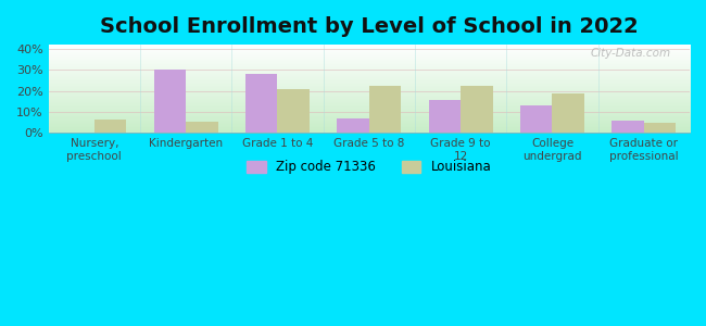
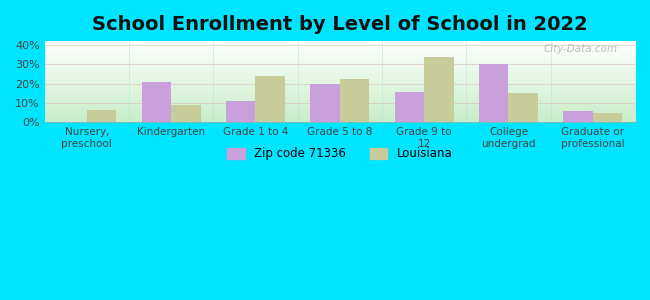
Zip code 71336/Kindergarten: 30% -> 21%
Louisiana/Kindergarten: 6% -> 9%
Zip code 71336/Grade 1 to 4: 28% -> 11%
Louisiana/Grade 1 to 4: 21% -> 24%
Zip code 71336/Grade 5 to 8: 7% -> 20%
Louisiana/Grade 9 to 12: 22% -> 34%
Zip code 71336/College undergrad: 13% -> 30%
Louisiana/College undergrad: 19% -> 15%
